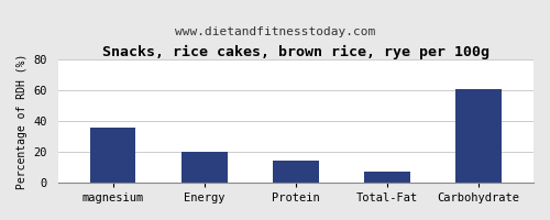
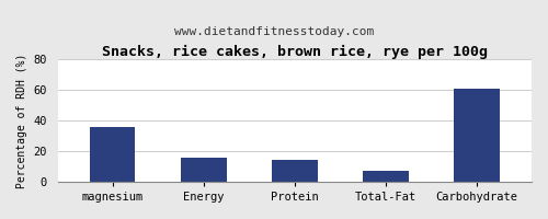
Energy: 20 -> 16
